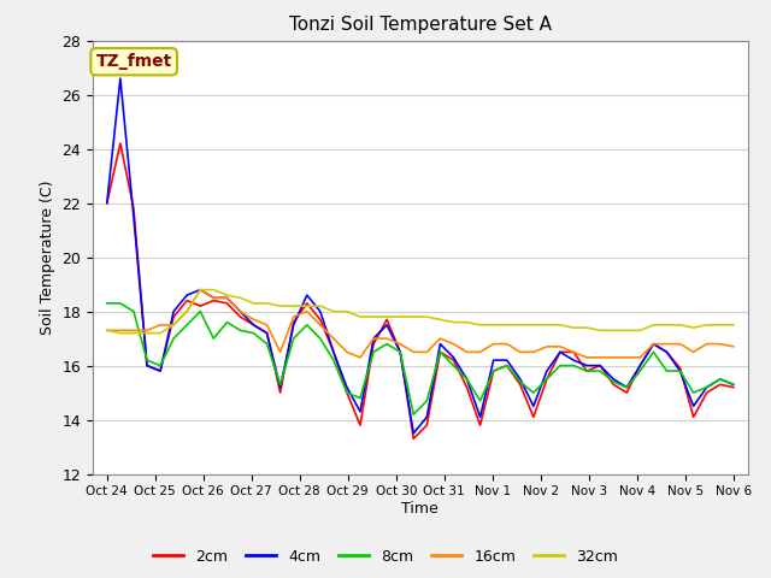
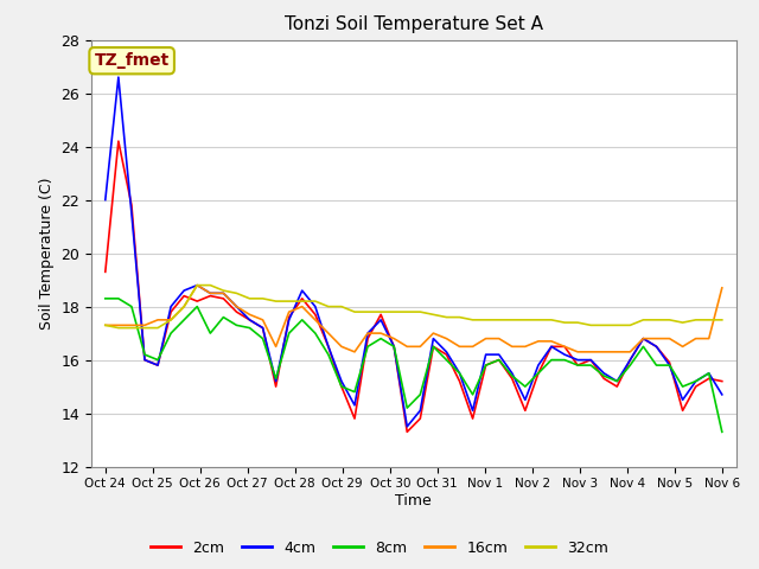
2cm/Oct 24: 22.0 -> 19.3
4cm/Nov 6: 15.3 -> 14.7
8cm/Nov 6: 15.3 -> 13.3
16cm/Nov 6: 16.7 -> 18.7
